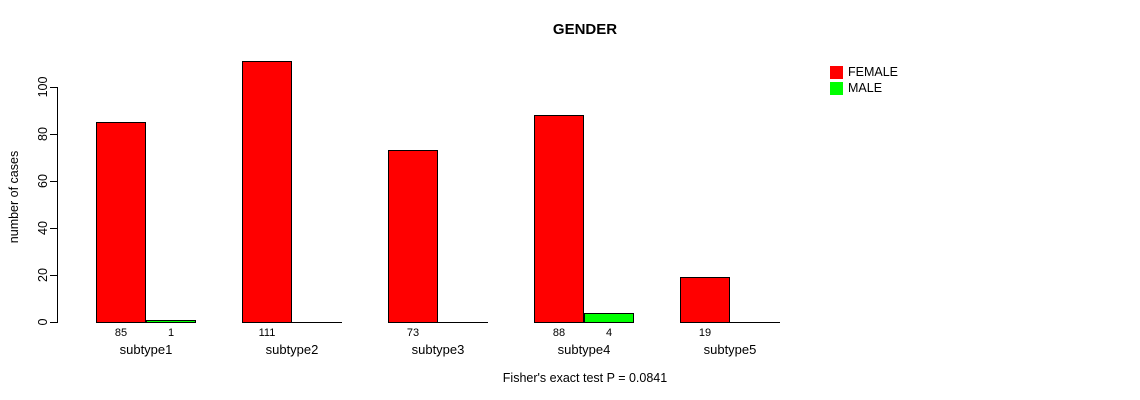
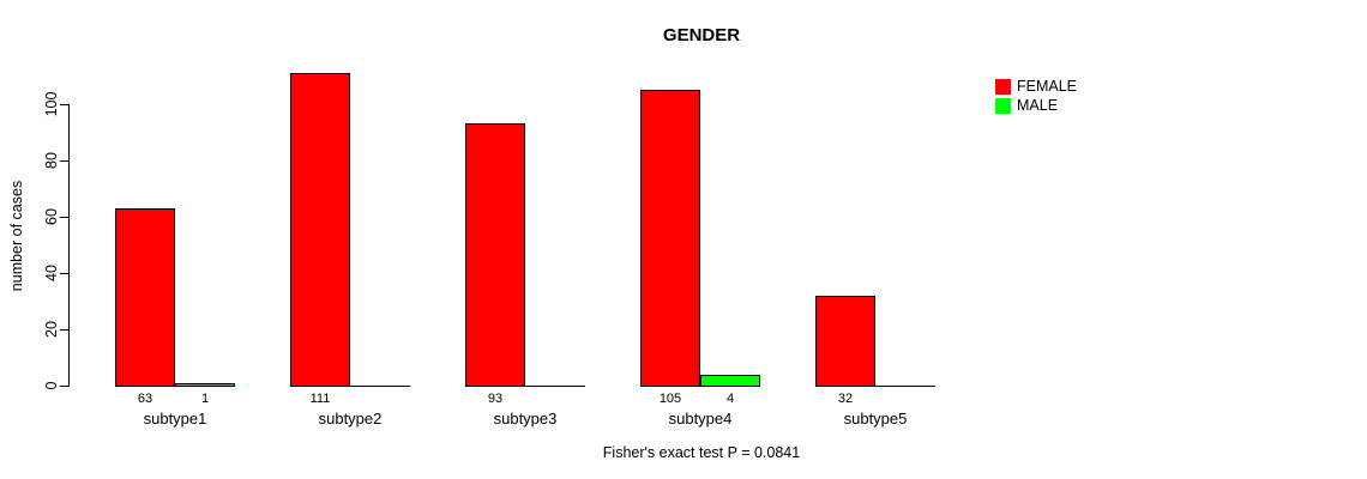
FEMALE/subtype1: 85 -> 63
FEMALE/subtype3: 73 -> 93
FEMALE/subtype4: 88 -> 105
FEMALE/subtype5: 19 -> 32
